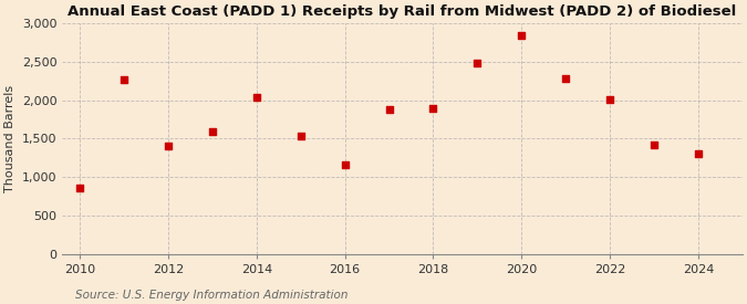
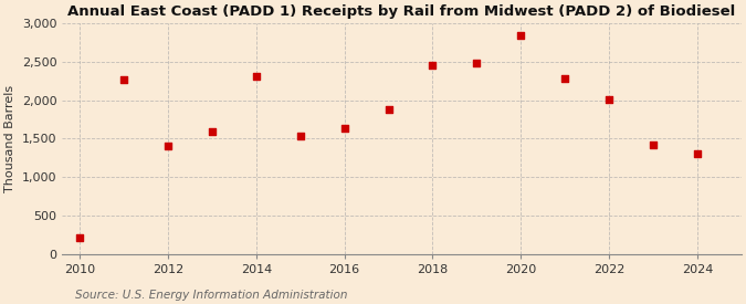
2010: 860 -> 220
2014: 2,040 -> 2,310
2016: 1,160 -> 1,630
2018: 1,900 -> 2,450
